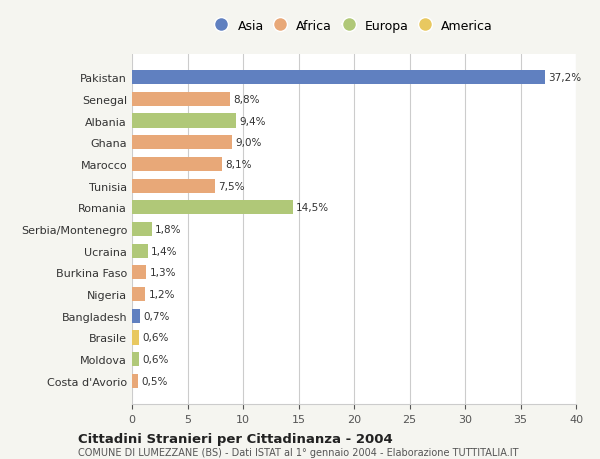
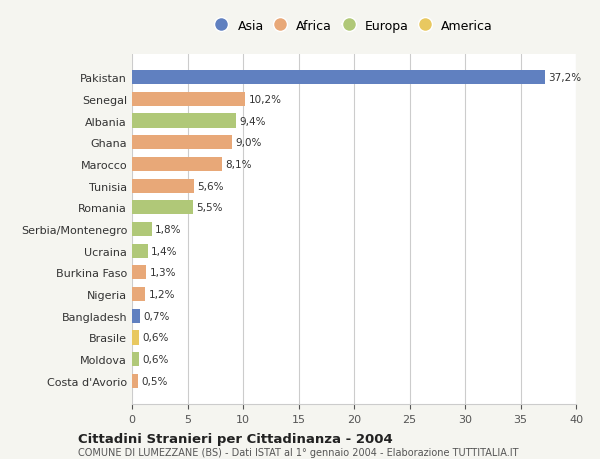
Senegal: 8,8% -> 10,2%
Tunisia: 7,5% -> 5,6%
Romania: 14,5% -> 5,5%
